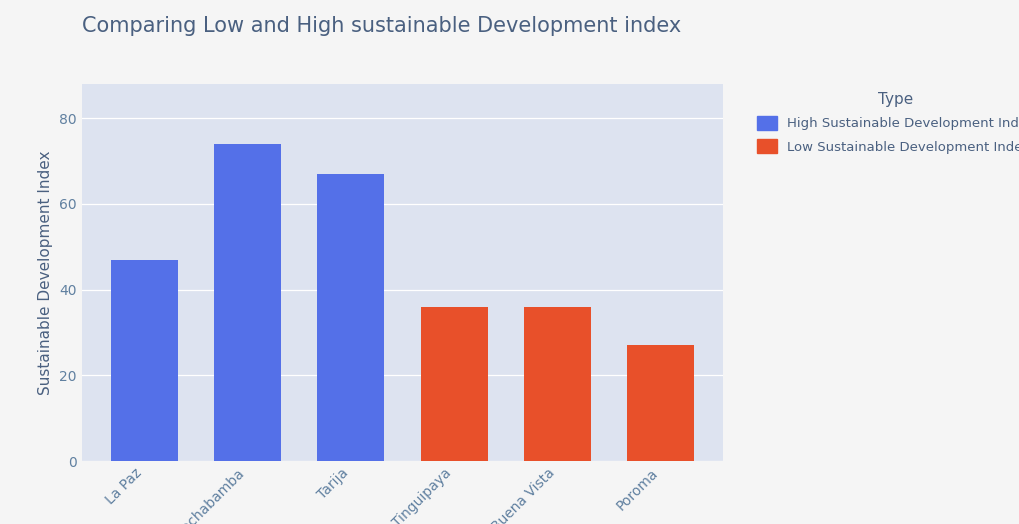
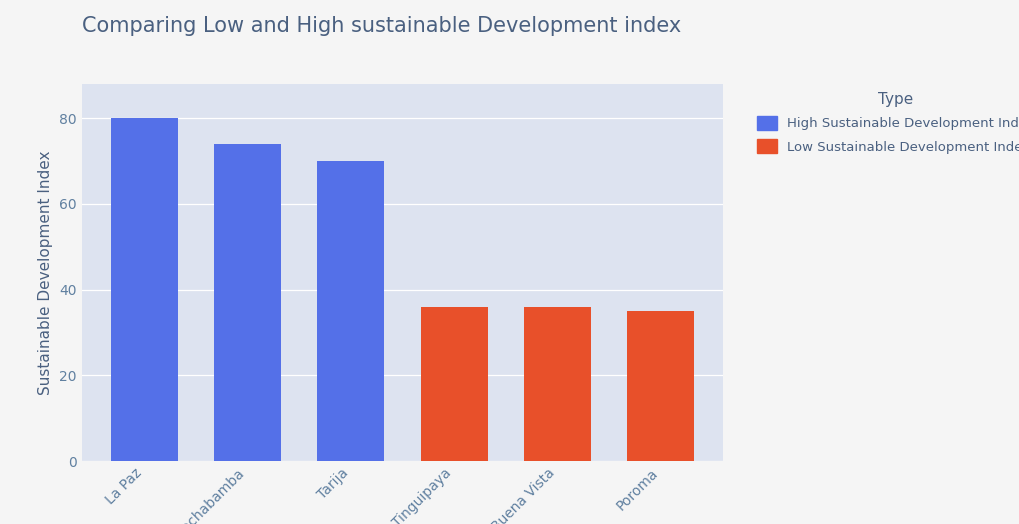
La Paz: 47 -> 80
Tarija: 67 -> 70
Poroma: 27 -> 35
